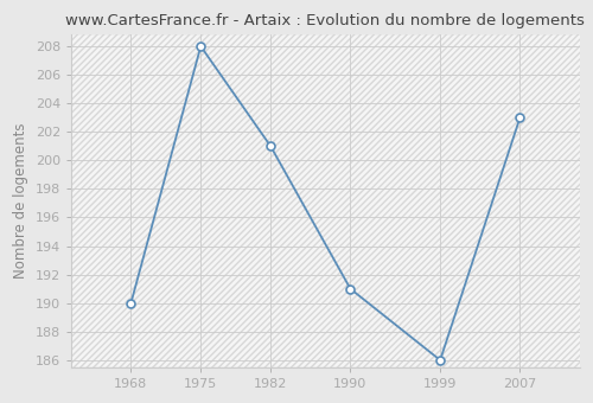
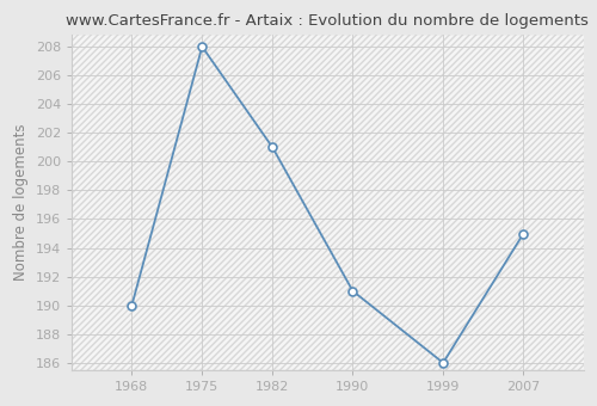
2007: 203 -> 195
